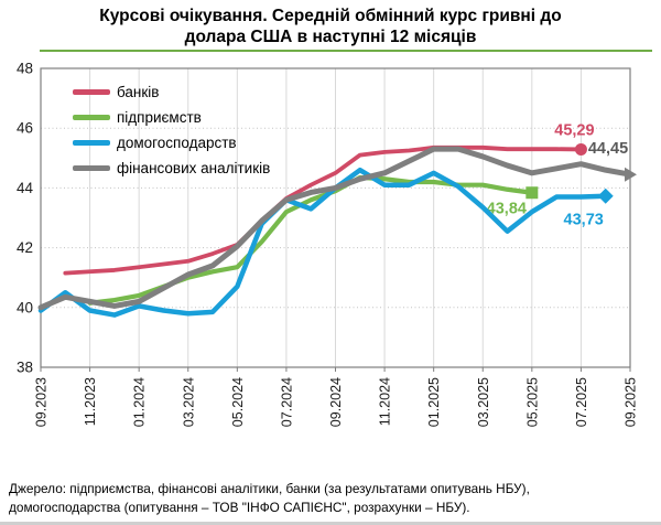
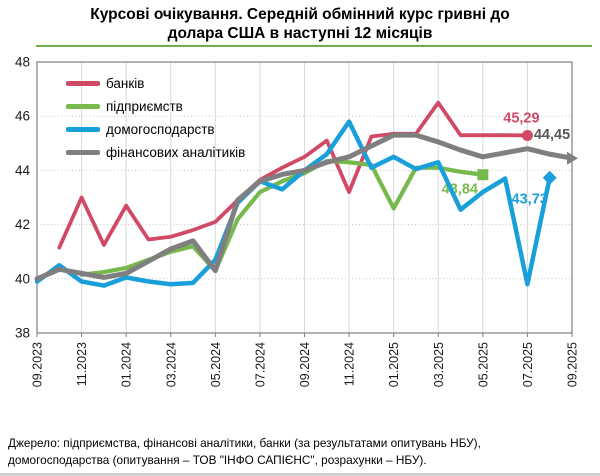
банків/11.2023: 41.2 -> 43.0
банків/01.2024: 41.4 -> 42.7
підприємств/05.2024: 41.4 -> 40.3
фінансових аналітиків/05.2024: 42.0 -> 40.3
банків/11.2024: 45.2 -> 43.2
домогосподарств/11.2024: 44.1 -> 45.8
підприємств/01.2025: 44.2 -> 42.6
банків/03.2025: 45.4 -> 46.5
домогосподарств/03.2025: 43.4 -> 44.3
домогосподарств/07.2025: 43.7 -> 39.8
